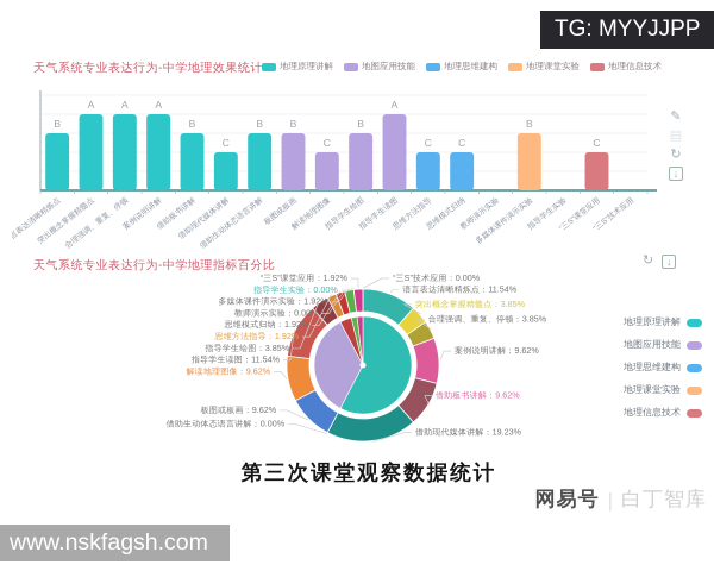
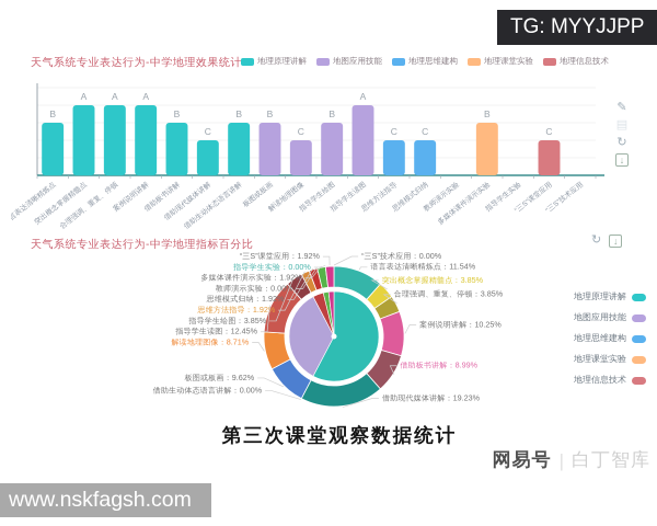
天气系统专业表达行为-中学地理指标百分比/案例说明讲解: 9.62 -> 10.25
天气系统专业表达行为-中学地理指标百分比/借助板书讲解: 9.62 -> 8.99
天气系统专业表达行为-中学地理指标百分比/解读地理图像: 9.62 -> 8.71
天气系统专业表达行为-中学地理指标百分比/指导学生读图: 11.54 -> 12.45
